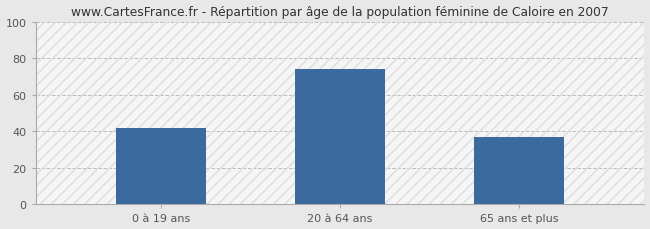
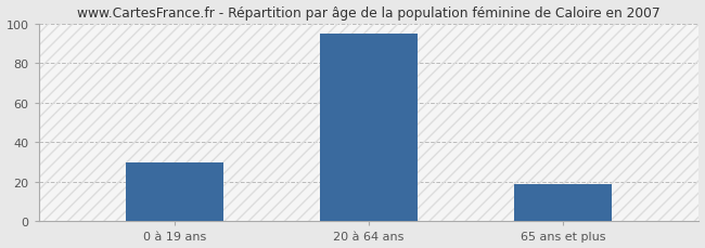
0 à 19 ans: 42 -> 30
20 à 64 ans: 74 -> 95
65 ans et plus: 37 -> 19
